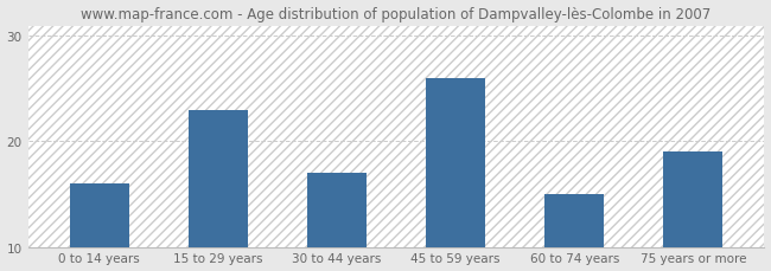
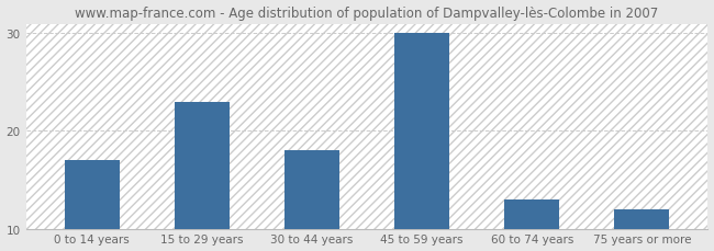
0 to 14 years: 16 -> 17
30 to 44 years: 17 -> 18
45 to 59 years: 26 -> 30
60 to 74 years: 15 -> 13
75 years or more: 19 -> 12
